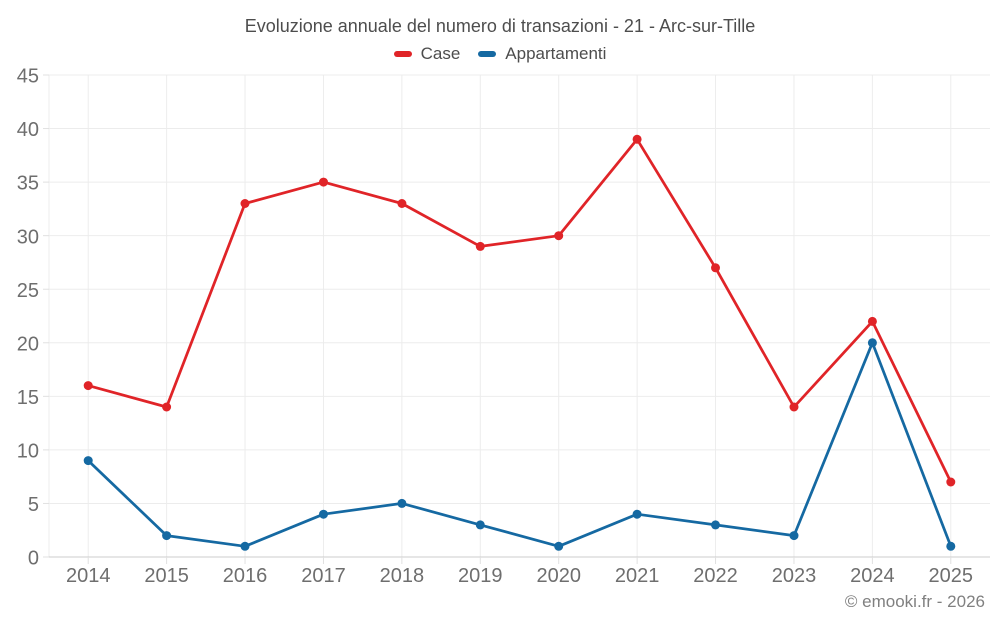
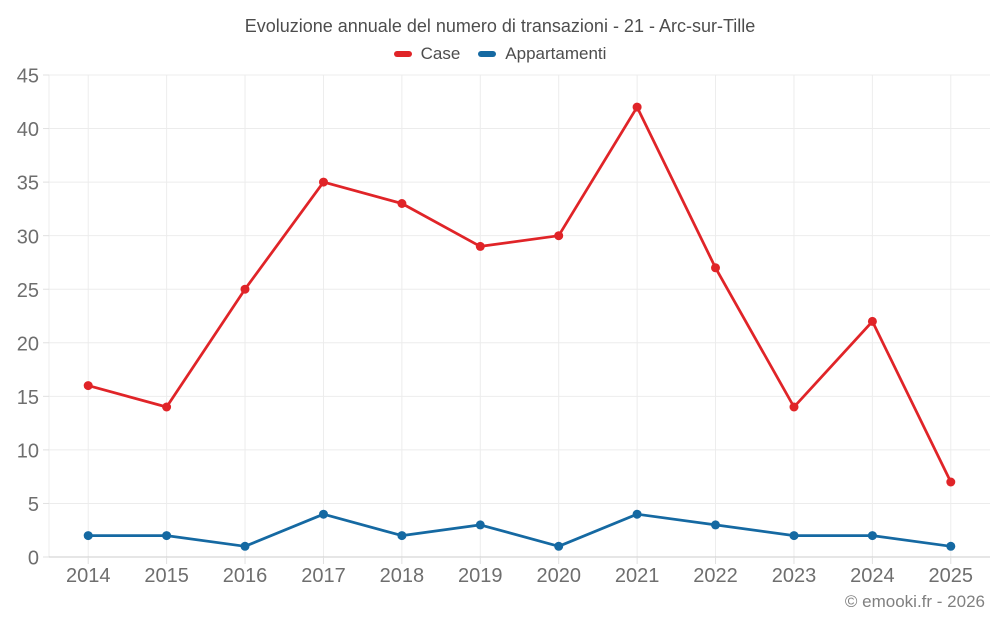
Appartamenti/2014: 9 -> 2
Case/2016: 33 -> 25
Appartamenti/2018: 5 -> 2
Case/2021: 39 -> 42
Appartamenti/2024: 20 -> 2
